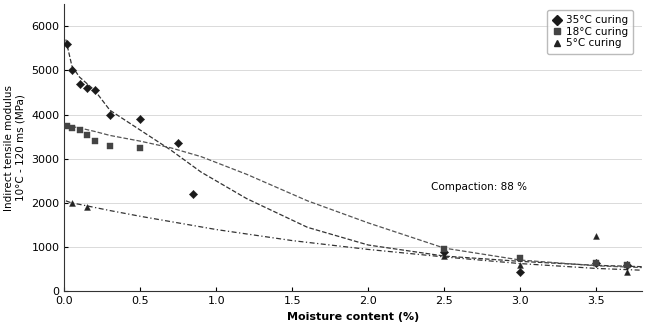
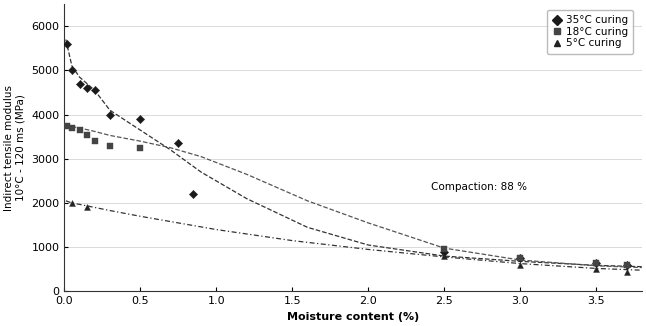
35°C curing/3.0: 450 -> 750
5°C curing/3.5: 1250 -> 500
